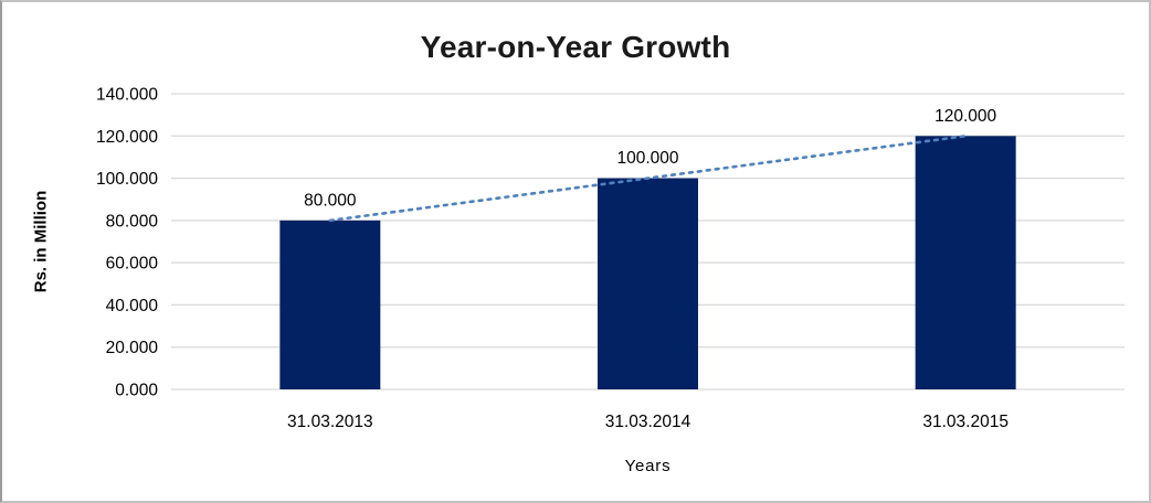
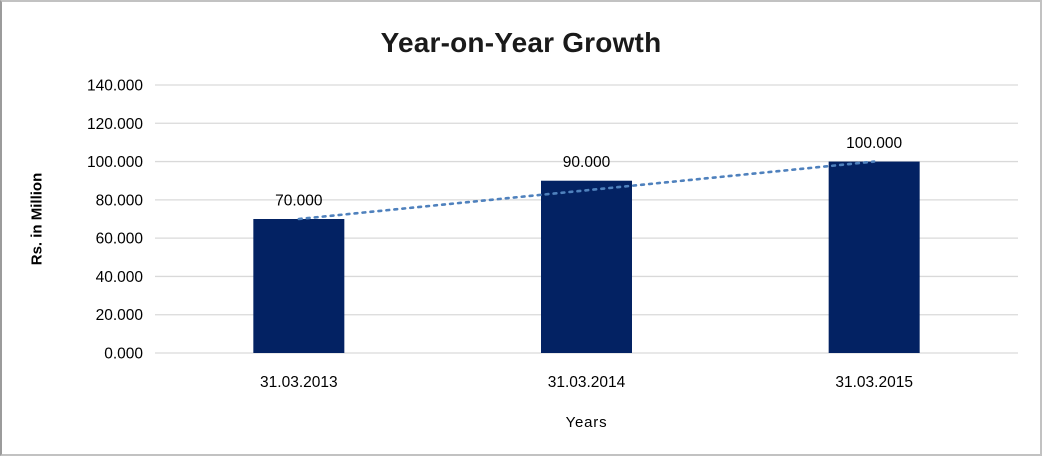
31.03.2013: 80.000 -> 70.000
31.03.2014: 100.000 -> 90.000
31.03.2015: 120.000 -> 100.000
